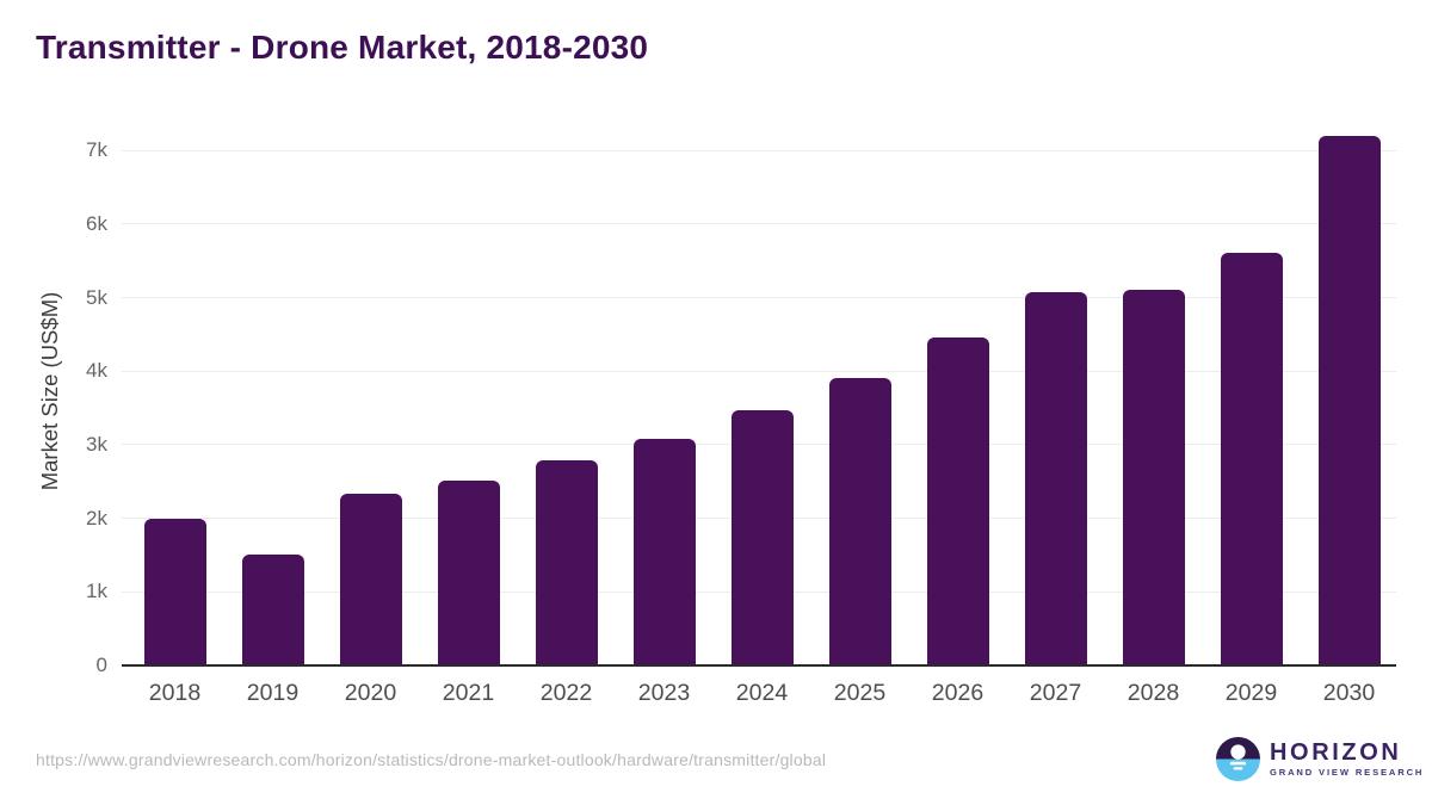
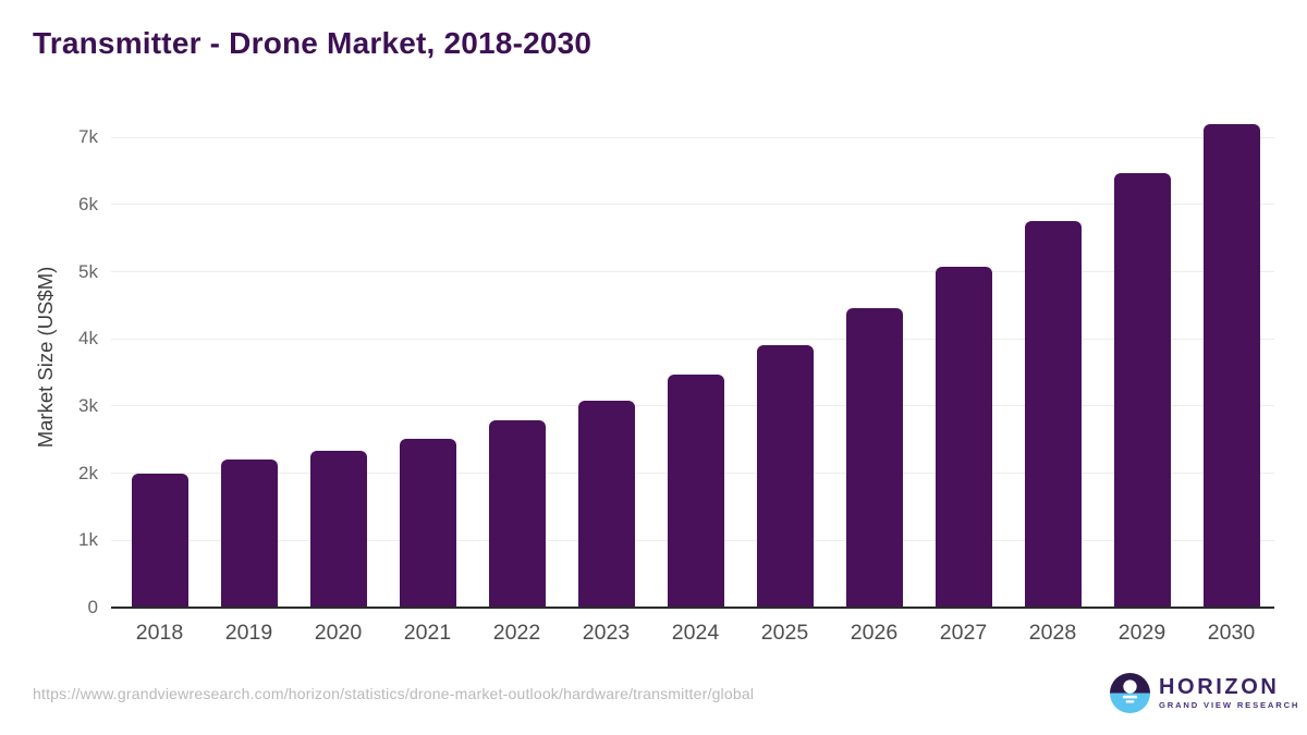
2019: 1.5k -> 2.2k
2028: 5.1k -> 5.8k
2029: 5.6k -> 6.5k
